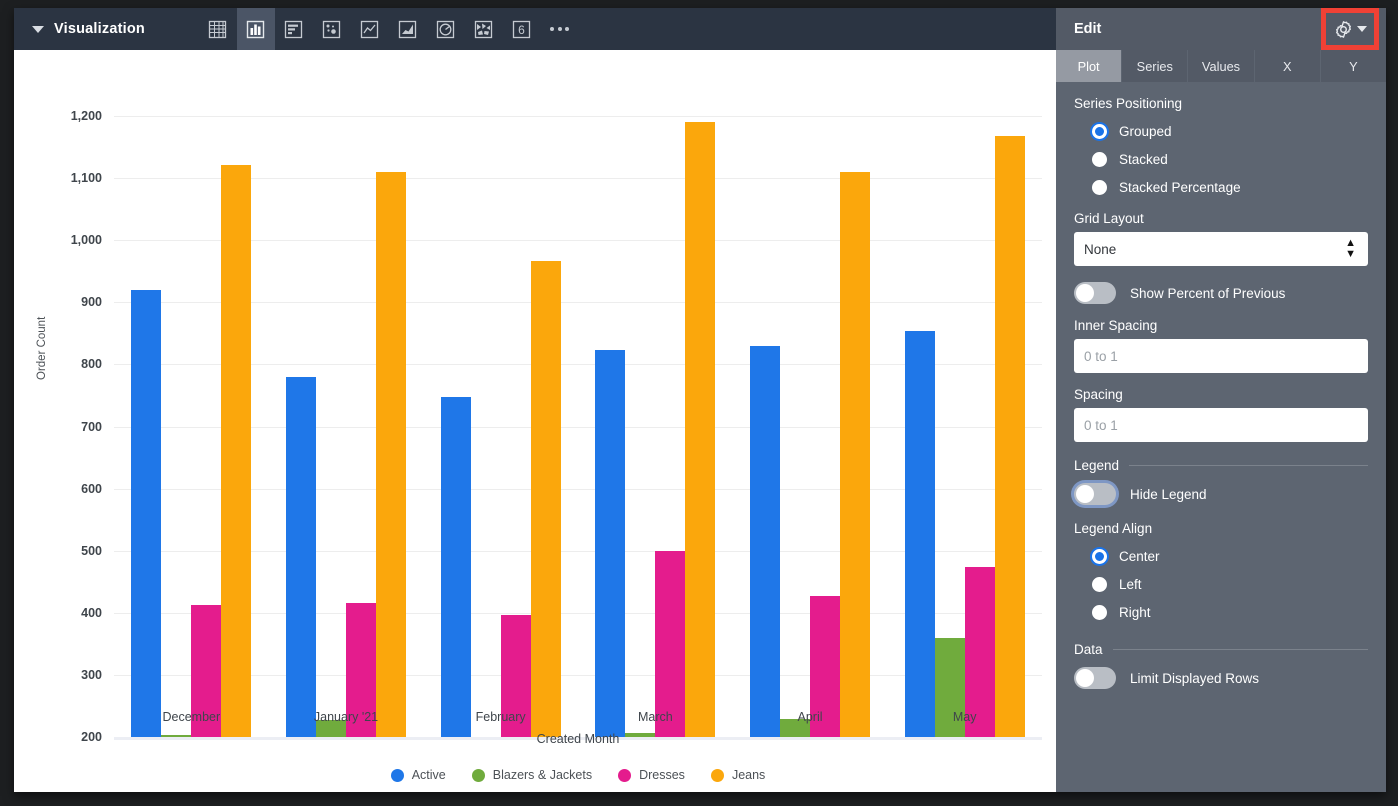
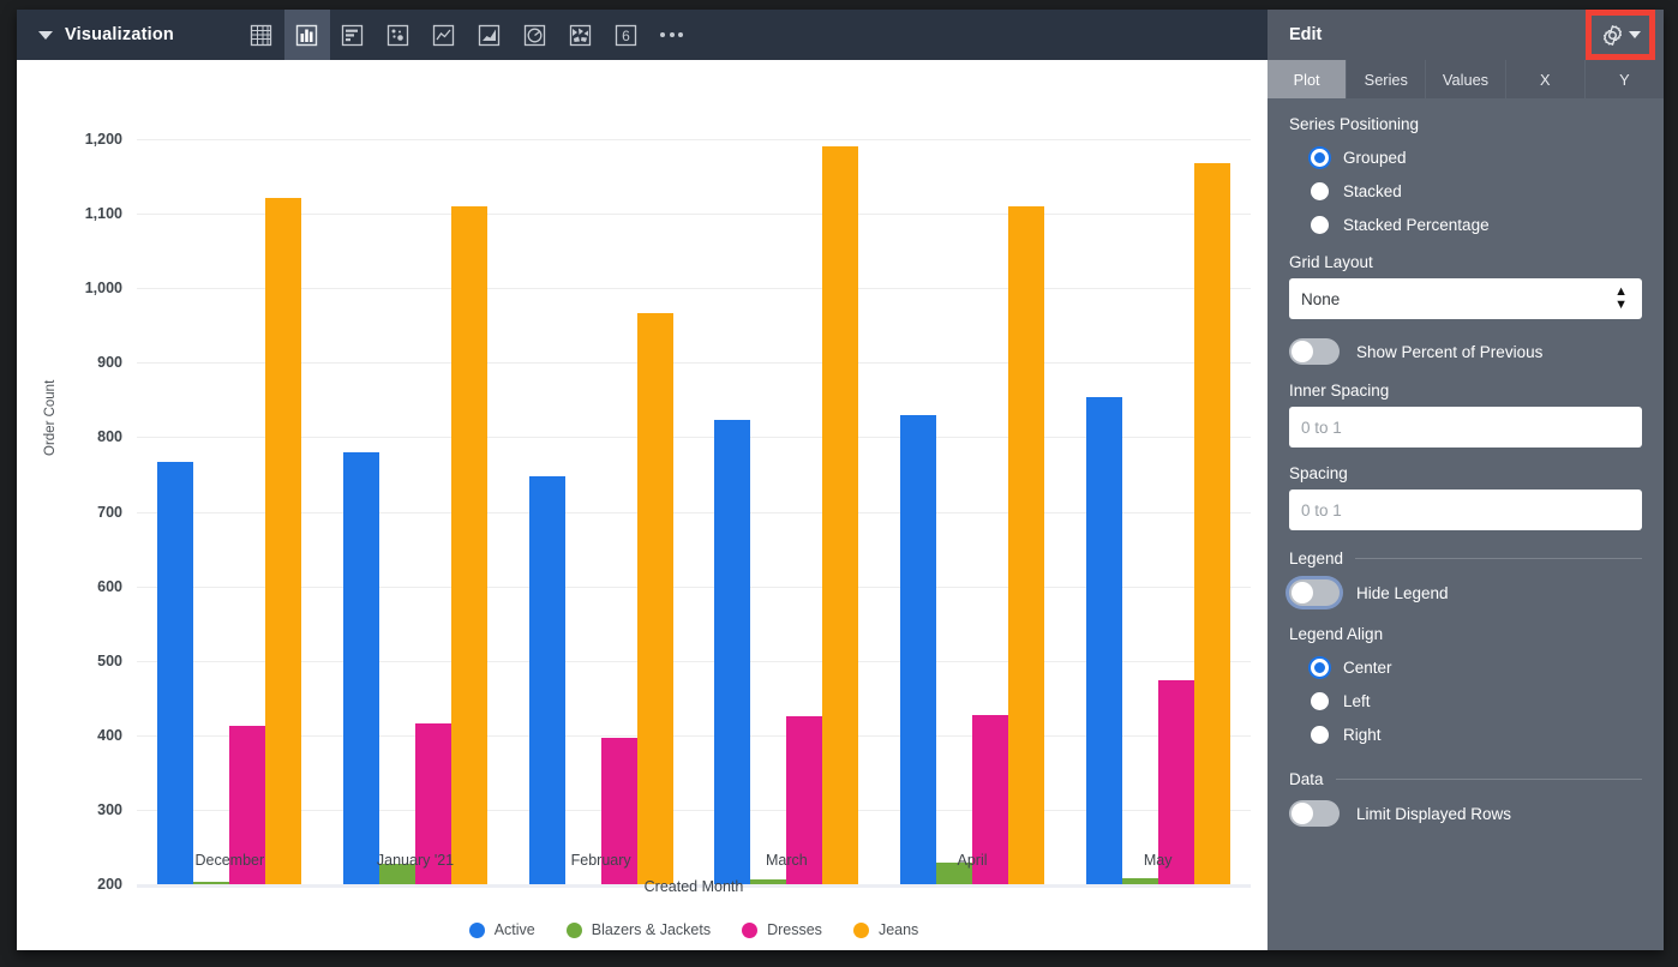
Active/December: 920 -> 770
Dresses/March: 500 -> 420
Blazers & Jackets/May: 360 -> 210
